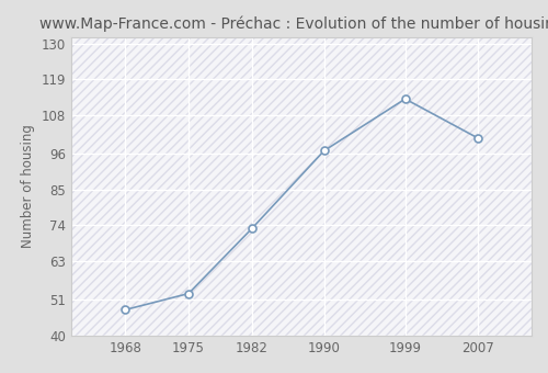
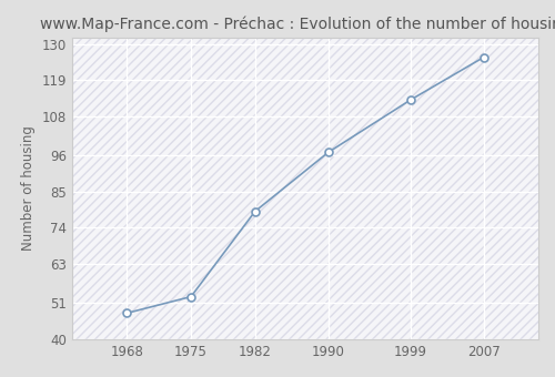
1982: 73 -> 79
2007: 101 -> 126
